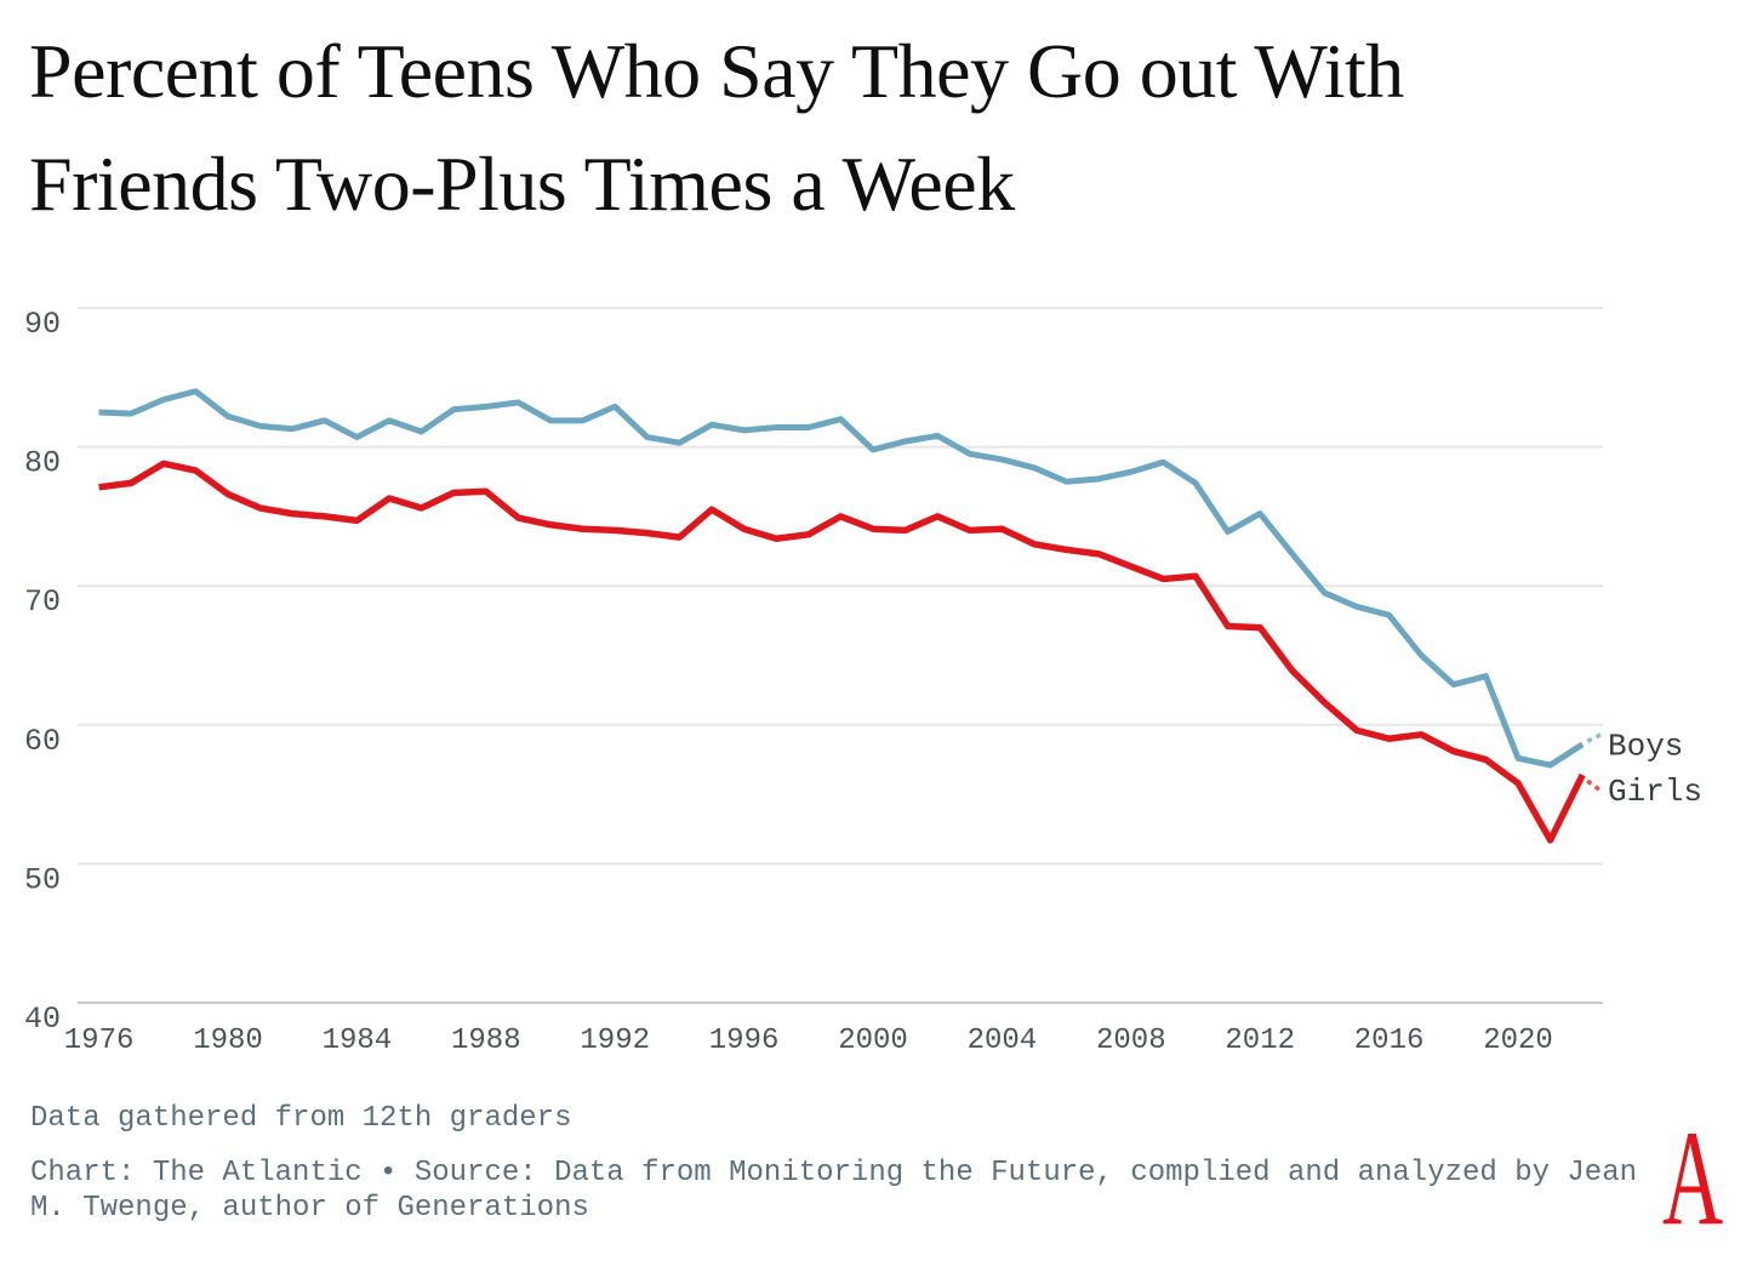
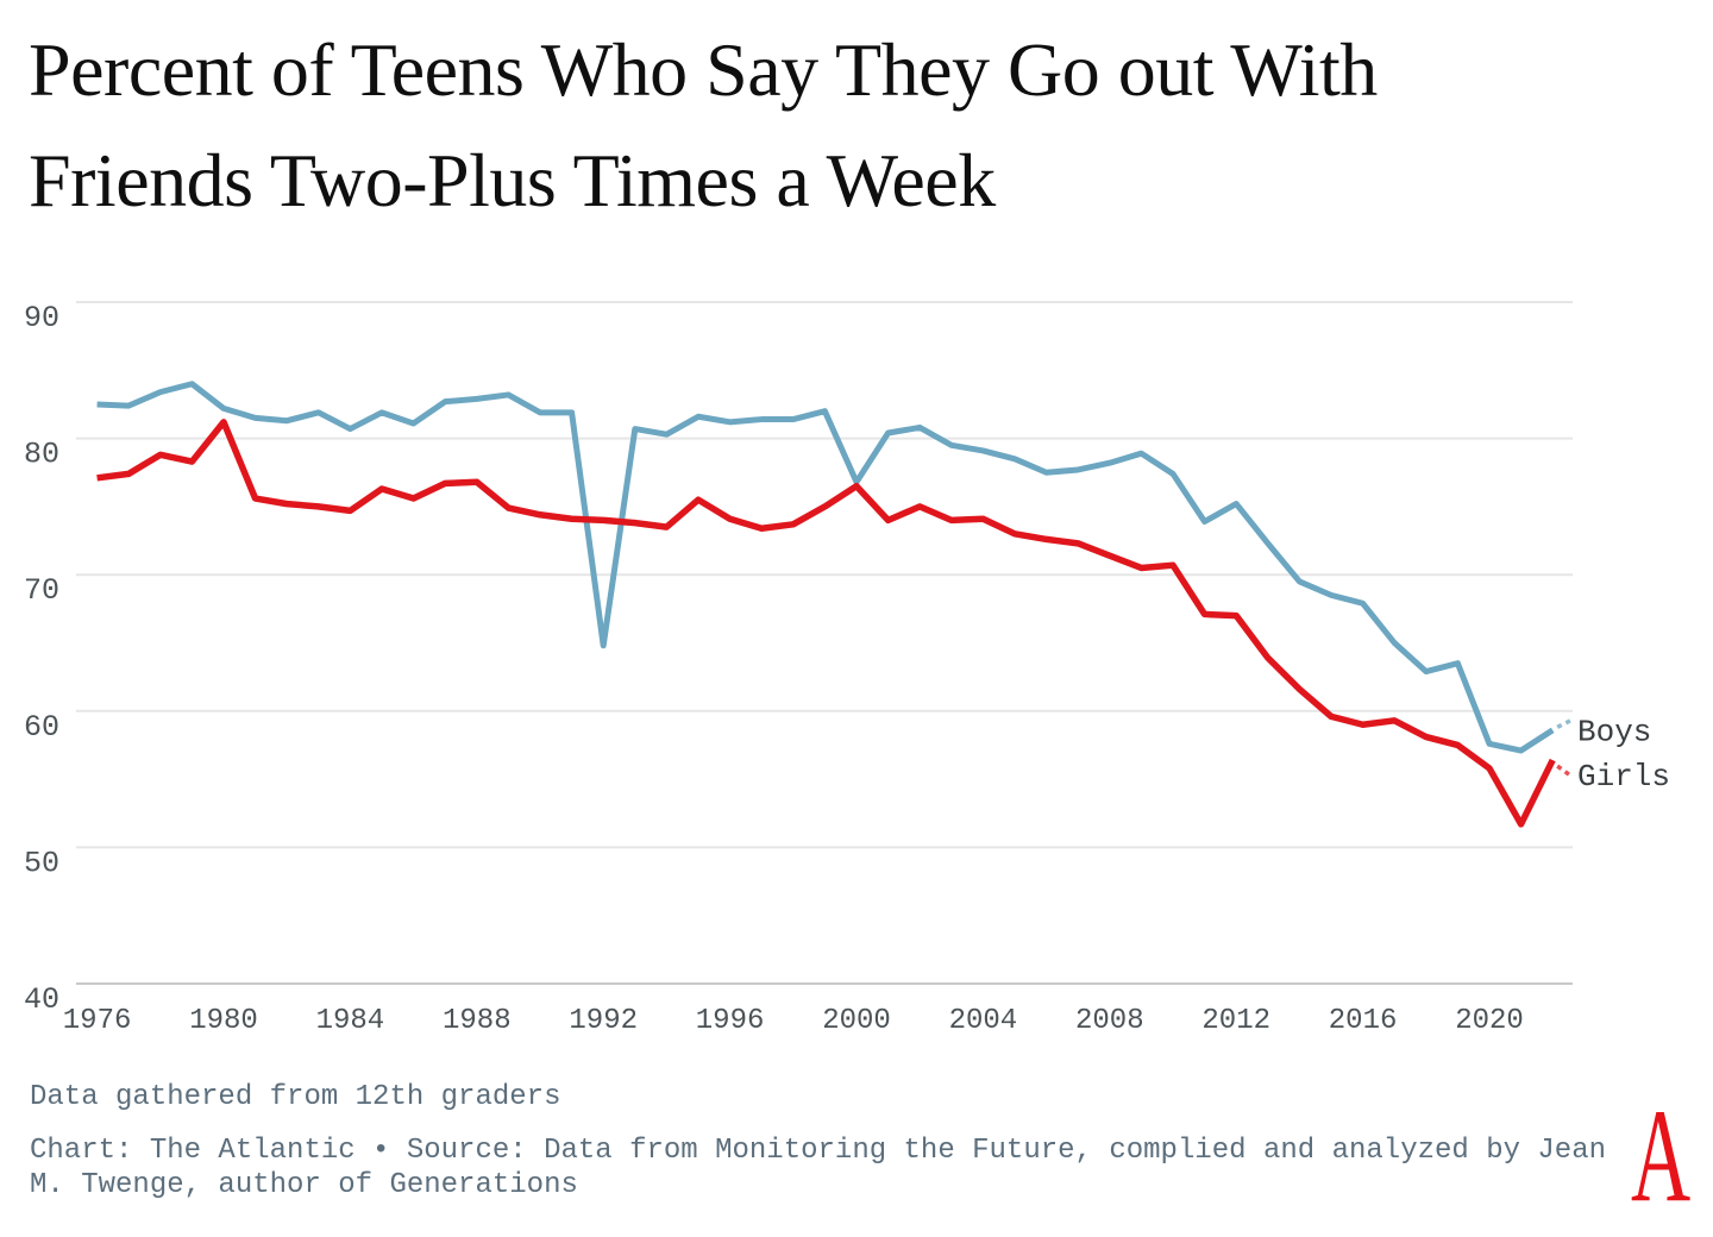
Girls/1980: 76.6 -> 81.2
Boys/1992: 82.9 -> 64.8
Boys/2000: 79.8 -> 76.8
Girls/2000: 74.1 -> 76.5
